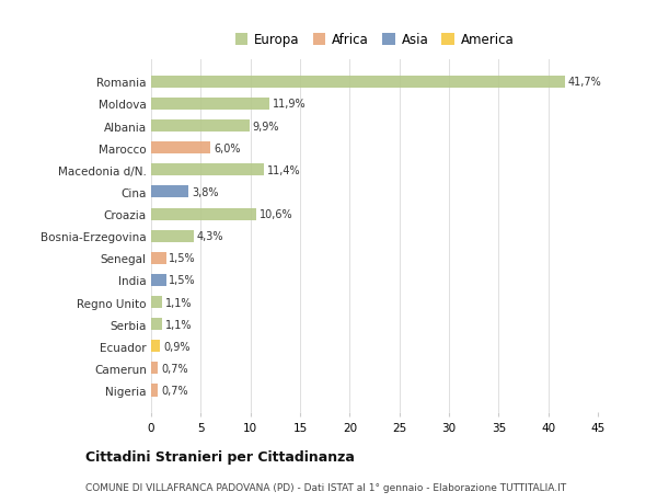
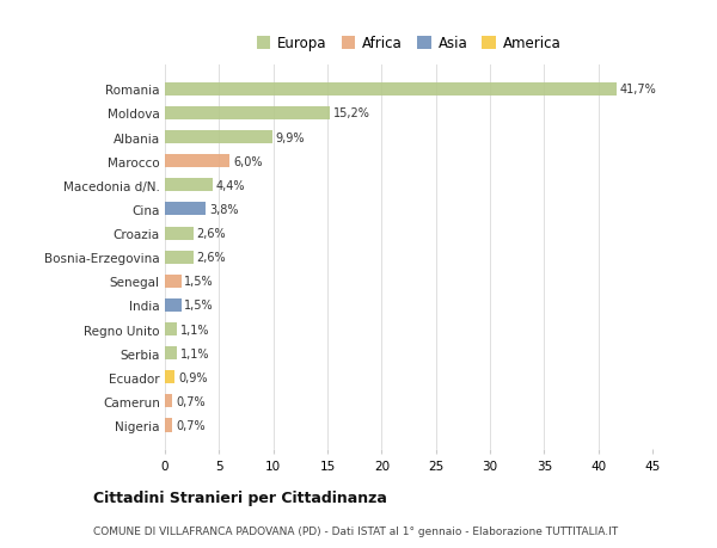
Moldova: 11,9% -> 15,2%
Macedonia d/N.: 11,4% -> 4,4%
Croazia: 10,6% -> 2,6%
Bosnia-Erzegovina: 4,3% -> 2,6%
